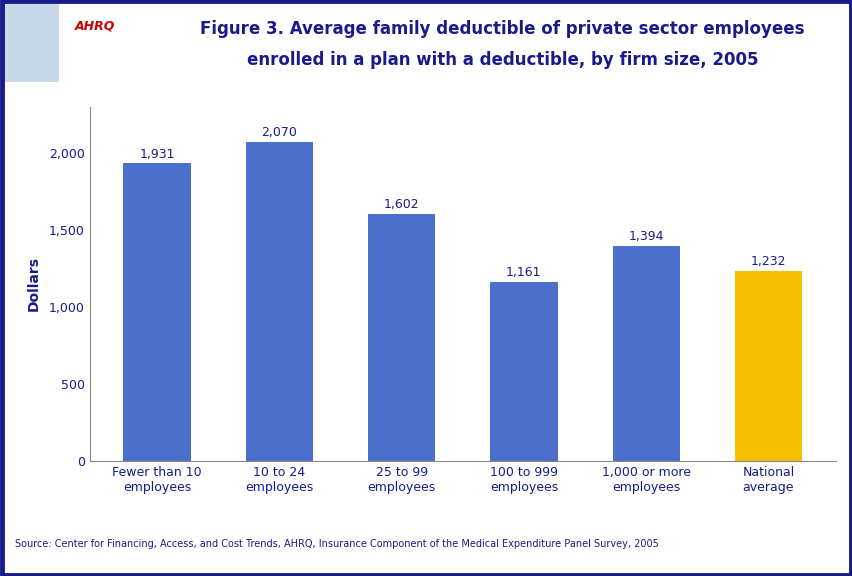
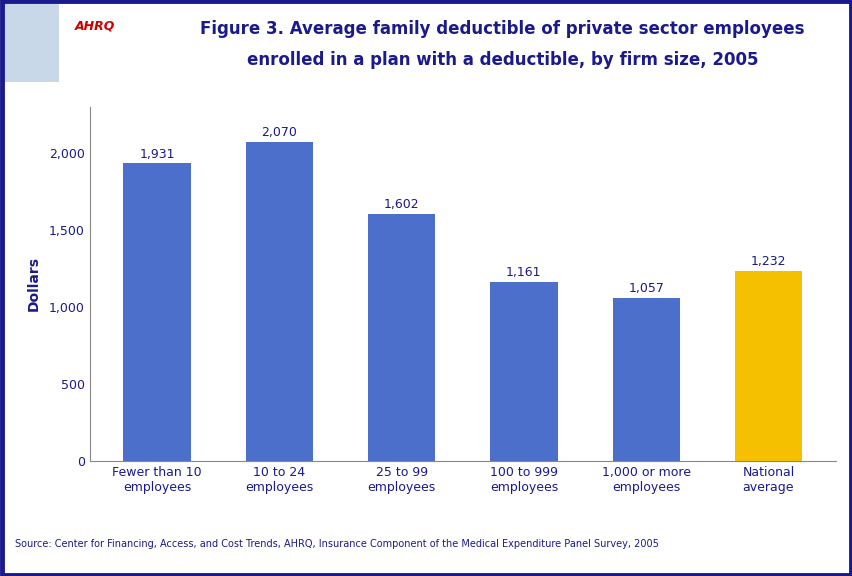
1,000 or more employees: 1,394 -> 1,057
